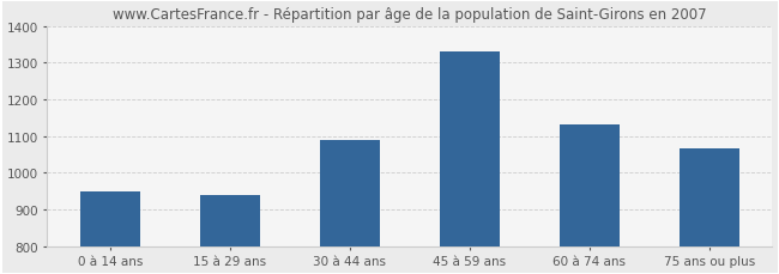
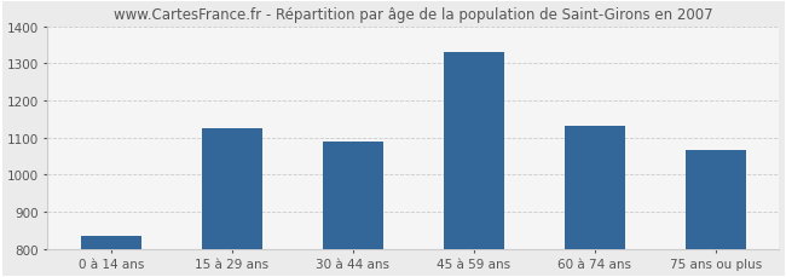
0 à 14 ans: 950 -> 835
15 à 29 ans: 940 -> 1125
